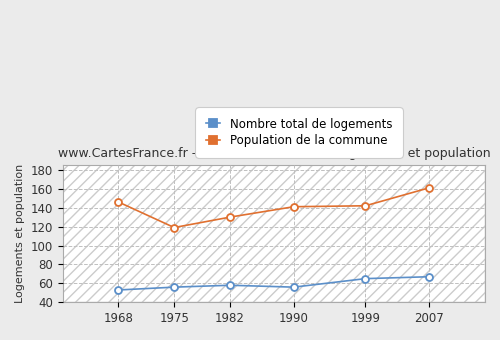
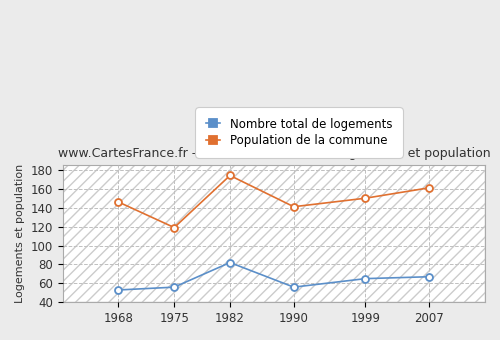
Nombre total de logements/1982: 58 -> 82
Population de la commune/1982: 130 -> 174
Population de la commune/1999: 142 -> 150
